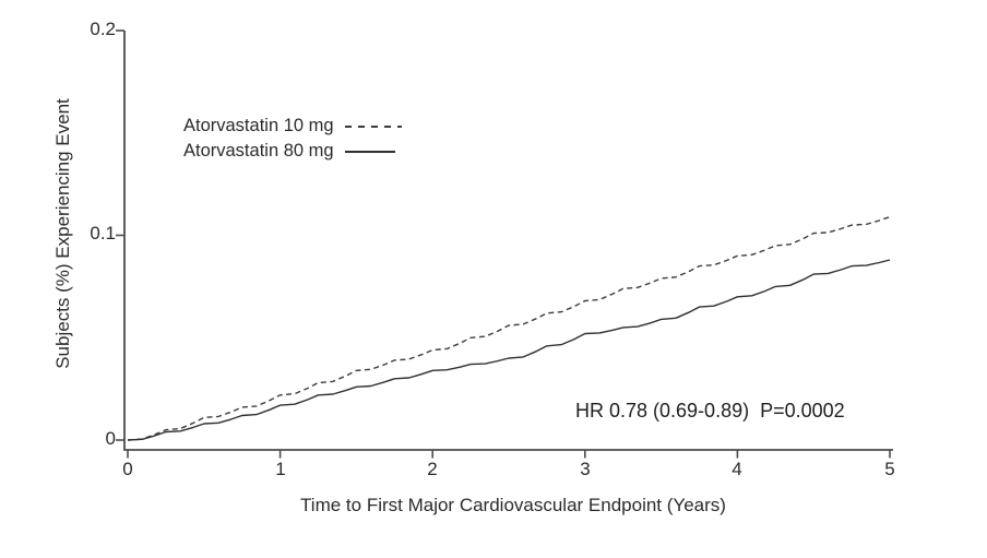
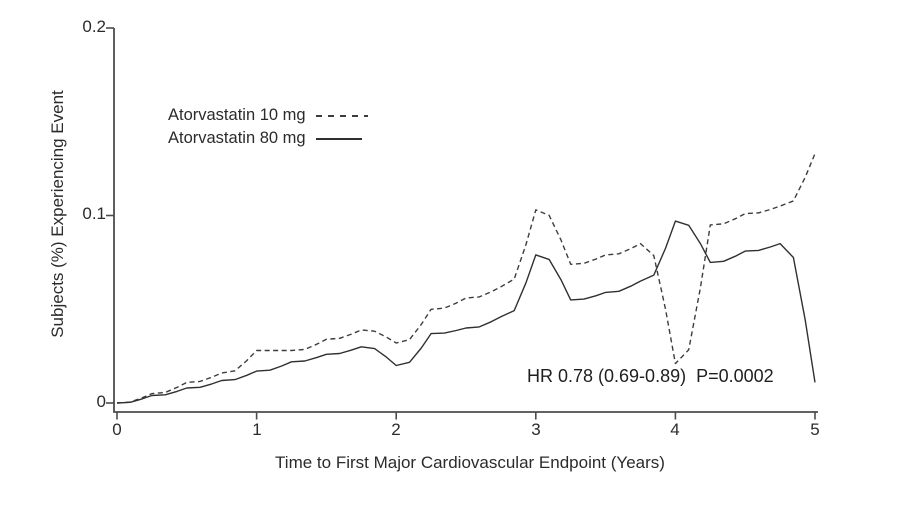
Atorvastatin 10 mg/1: 0.022 -> 0.028
Atorvastatin 10 mg/2: 0.044 -> 0.032
Atorvastatin 80 mg/2: 0.034 -> 0.020
Atorvastatin 10 mg/3: 0.068 -> 0.103
Atorvastatin 80 mg/3: 0.052 -> 0.079
Atorvastatin 10 mg/4: 0.090 -> 0.021
Atorvastatin 80 mg/4: 0.070 -> 0.097
Atorvastatin 10 mg/5: 0.109 -> 0.133
Atorvastatin 80 mg/5: 0.088 -> 0.011
